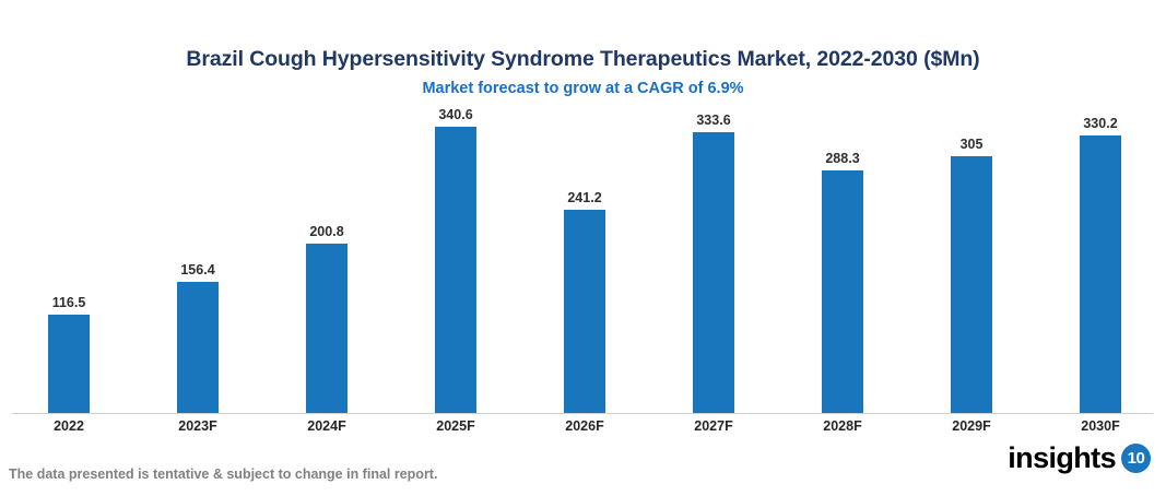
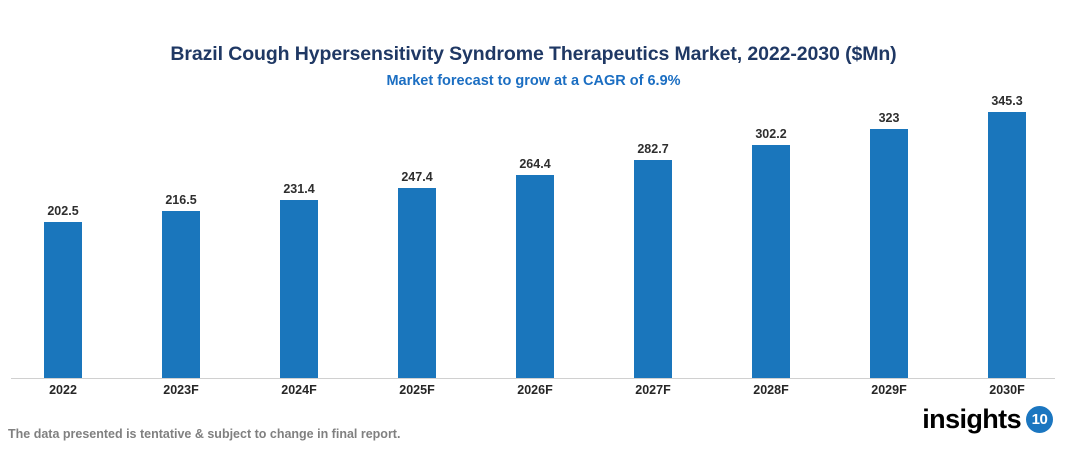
2022: 116.5 -> 202.5
2023F: 156.4 -> 216.5
2024F: 200.8 -> 231.4
2025F: 340.6 -> 247.4
2026F: 241.2 -> 264.4
2027F: 333.6 -> 282.7
2028F: 288.3 -> 302.2
2029F: 305 -> 323
2030F: 330.2 -> 345.3
